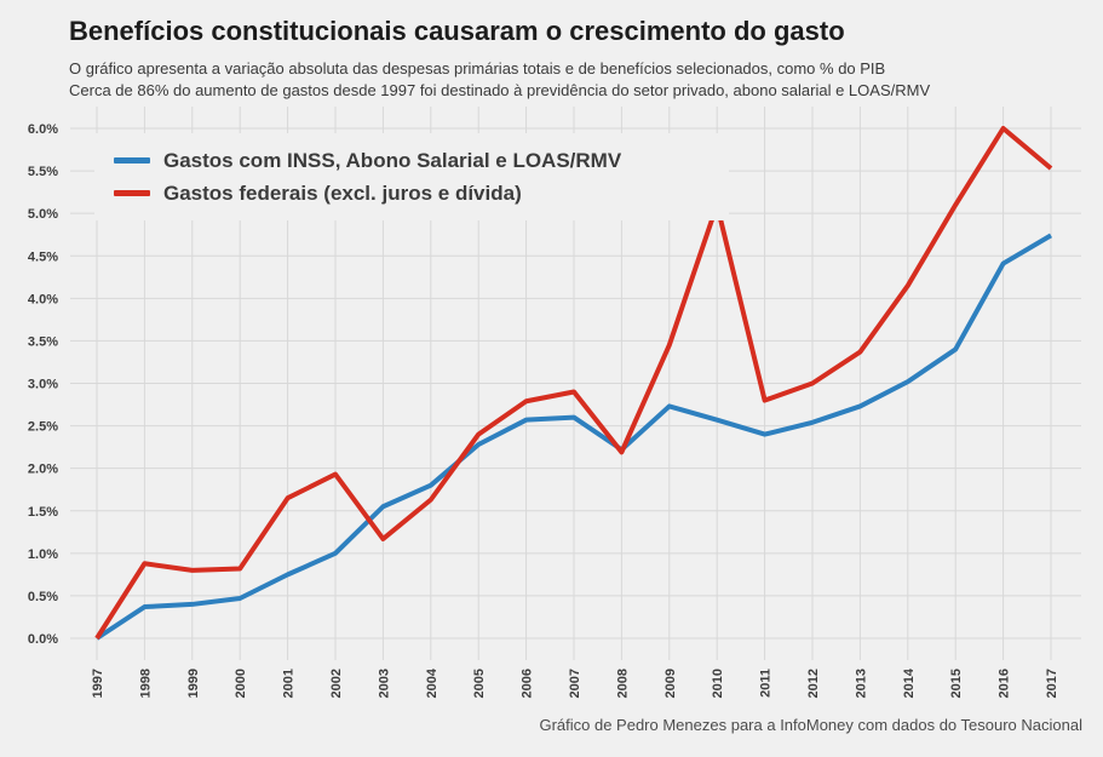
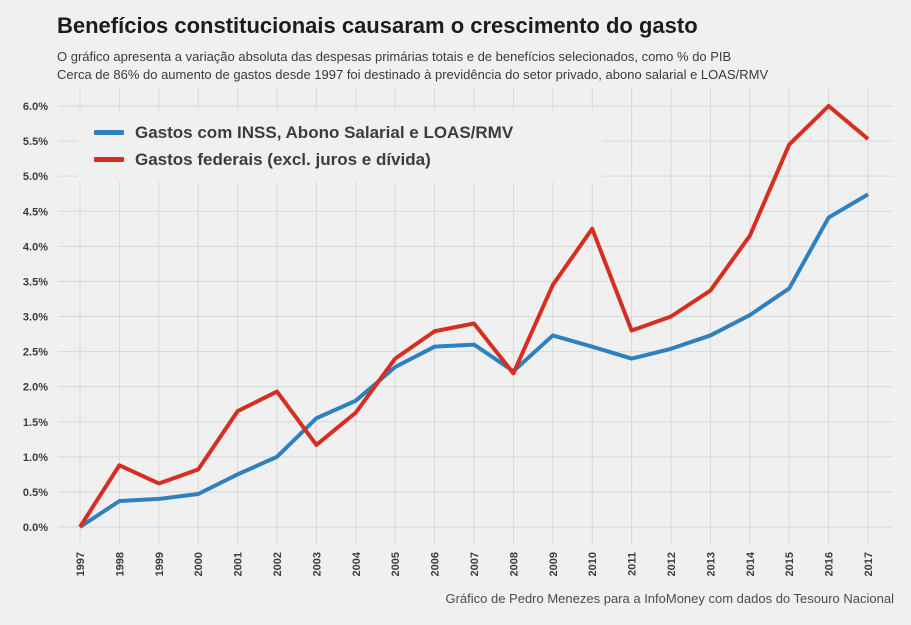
Gastos federais (excl. juros e dívida)/1999: 0.8% -> 0.6%
Gastos federais (excl. juros e dívida)/2010: 5.1% -> 4.2%
Gastos federais (excl. juros e dívida)/2015: 5.1% -> 5.5%
